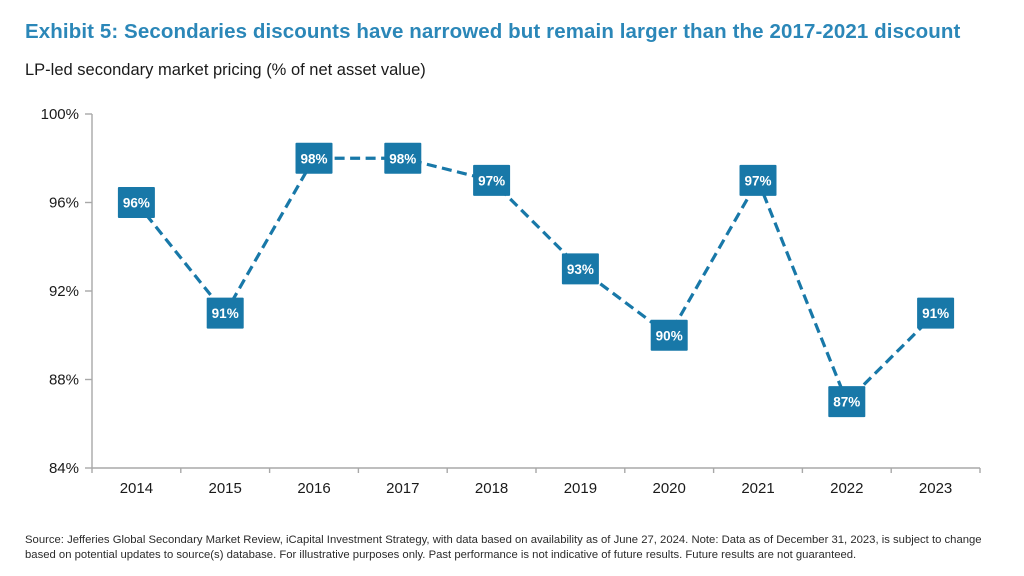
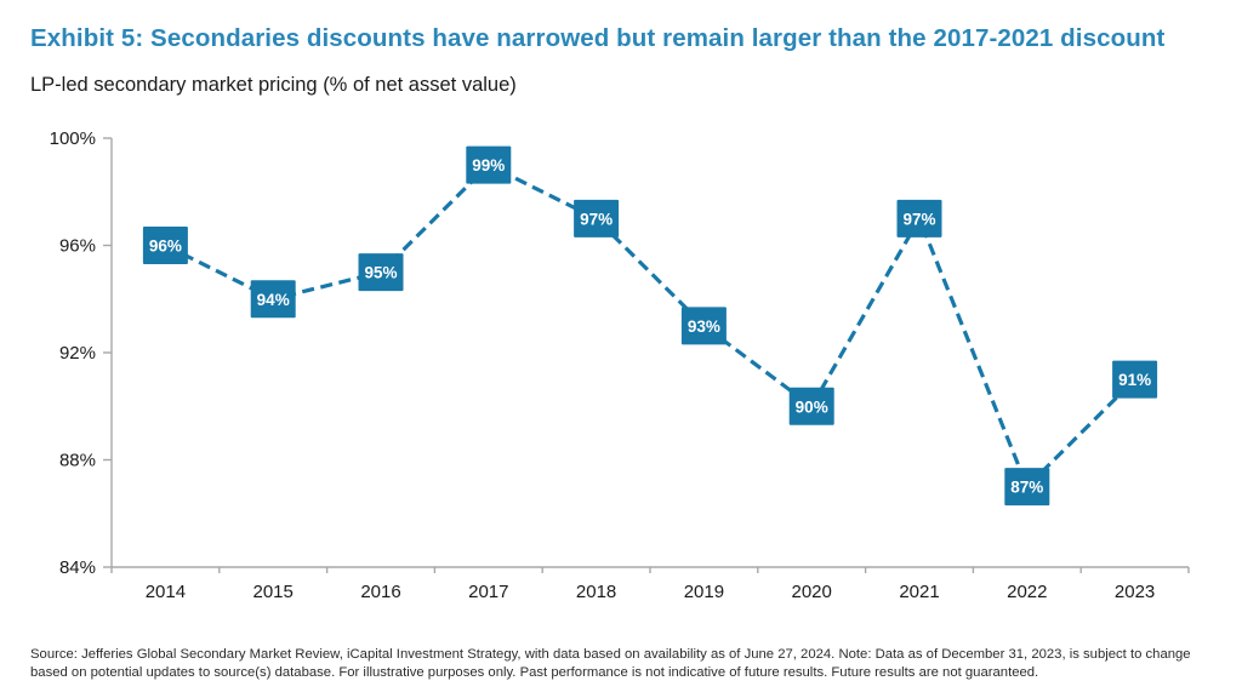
2015: 91% -> 94%
2016: 98% -> 95%
2017: 98% -> 99%
